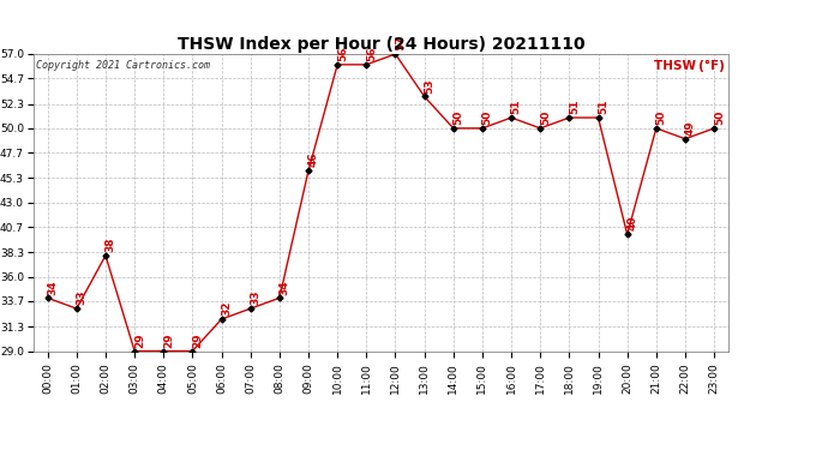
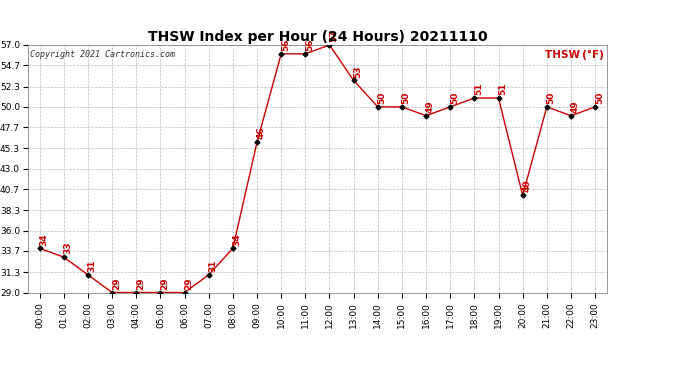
02:00: 38 -> 31
06:00: 32 -> 29
07:00: 33 -> 31
16:00: 51 -> 49
